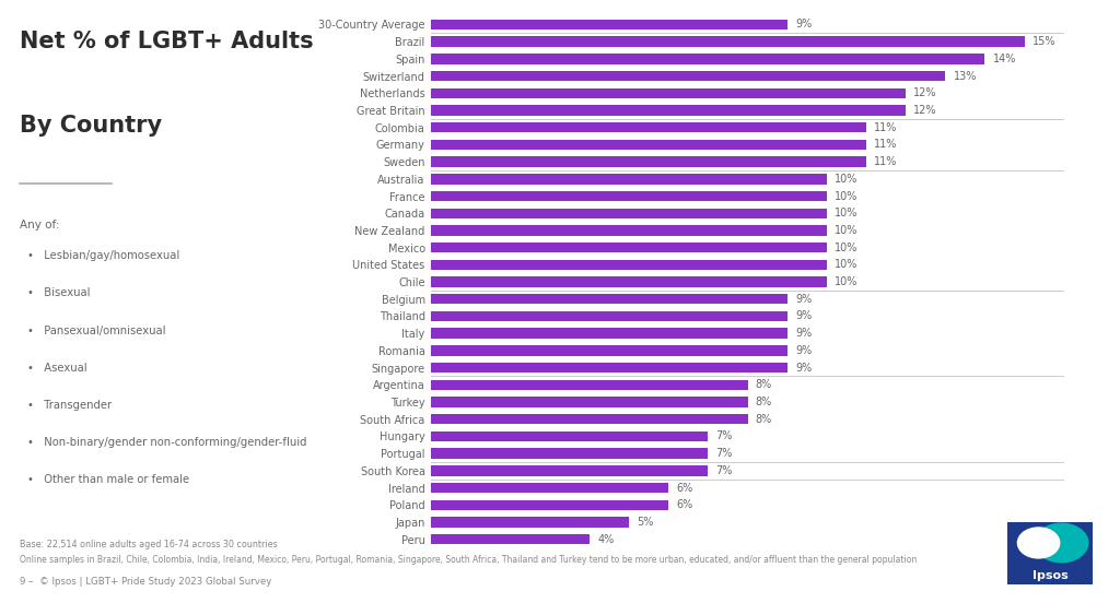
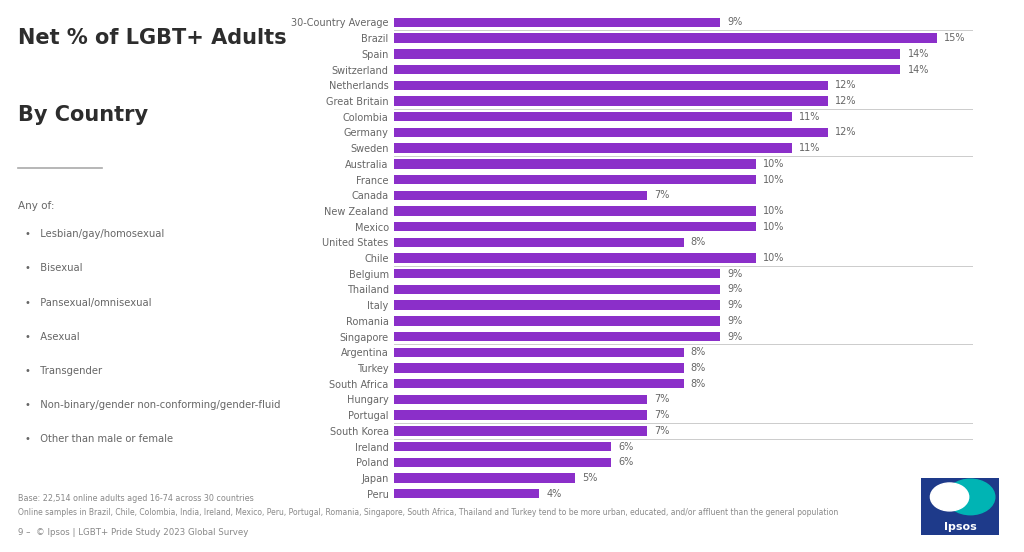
Switzerland: 13% -> 14%
Germany: 11% -> 12%
Canada: 10% -> 7%
United States: 10% -> 8%
